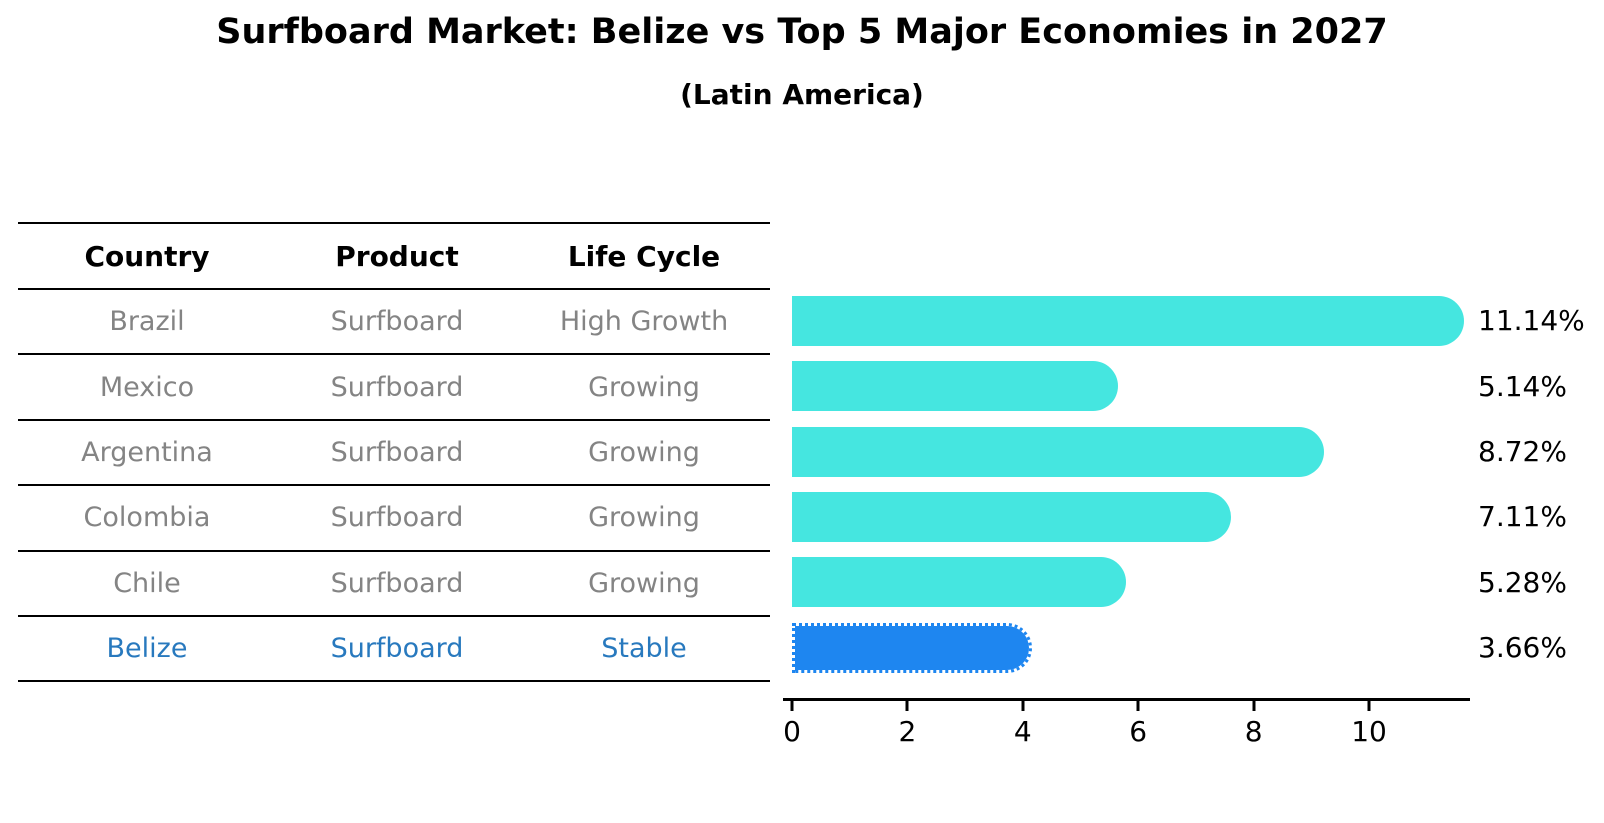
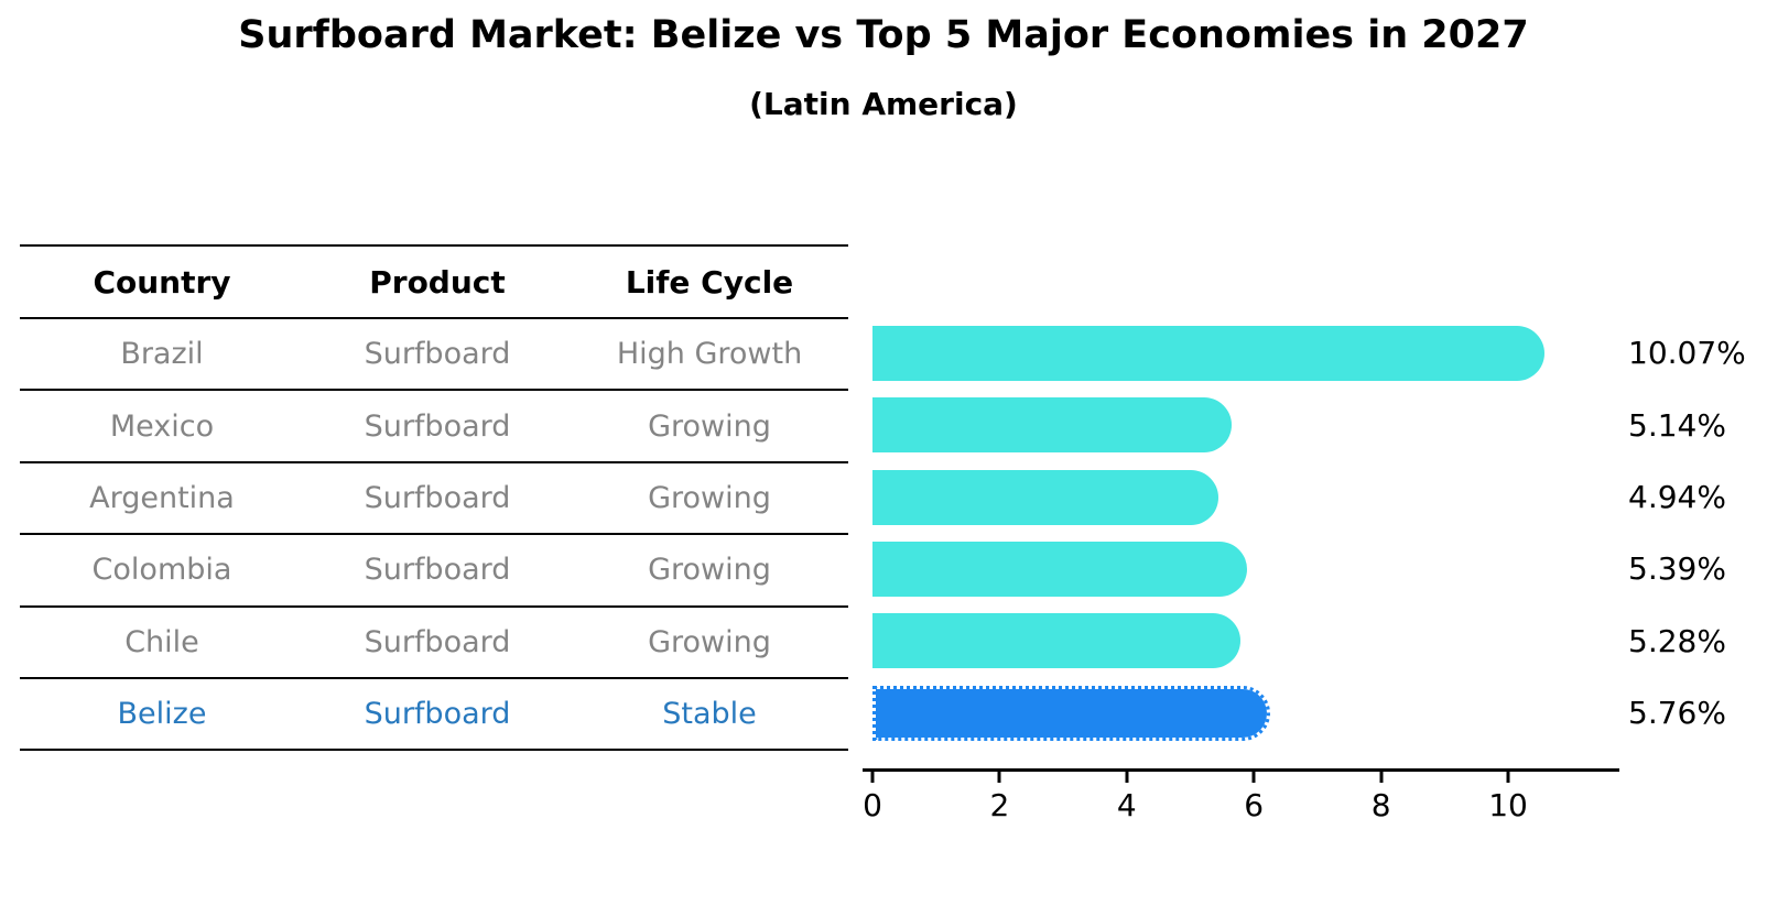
Brazil: 11.14% -> 10.07%
Argentina: 8.72% -> 4.94%
Colombia: 7.11% -> 5.39%
Belize: 3.66% -> 5.76%
